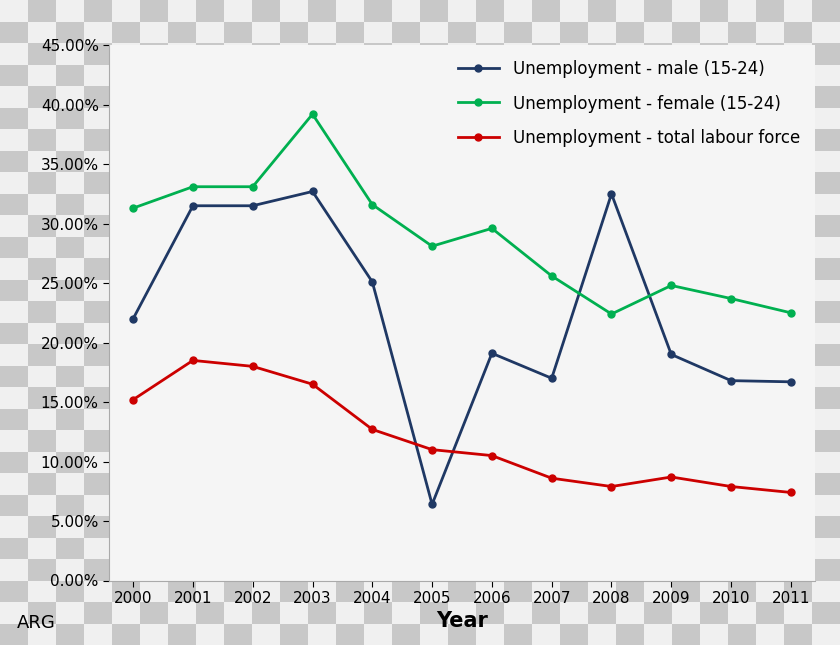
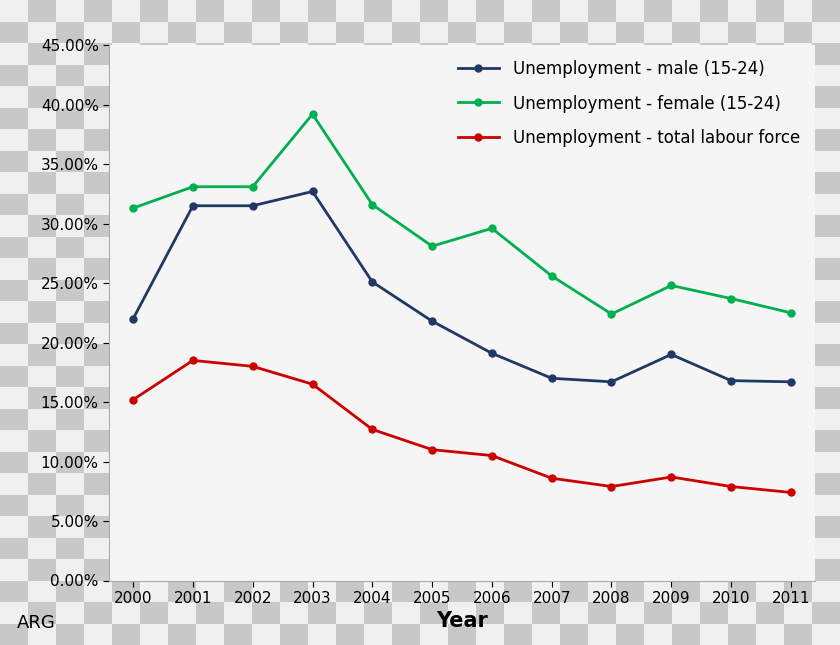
Unemployment - male (15-24)/2005: 6.4% -> 21.8%
Unemployment - male (15-24)/2008: 32.5% -> 16.7%
